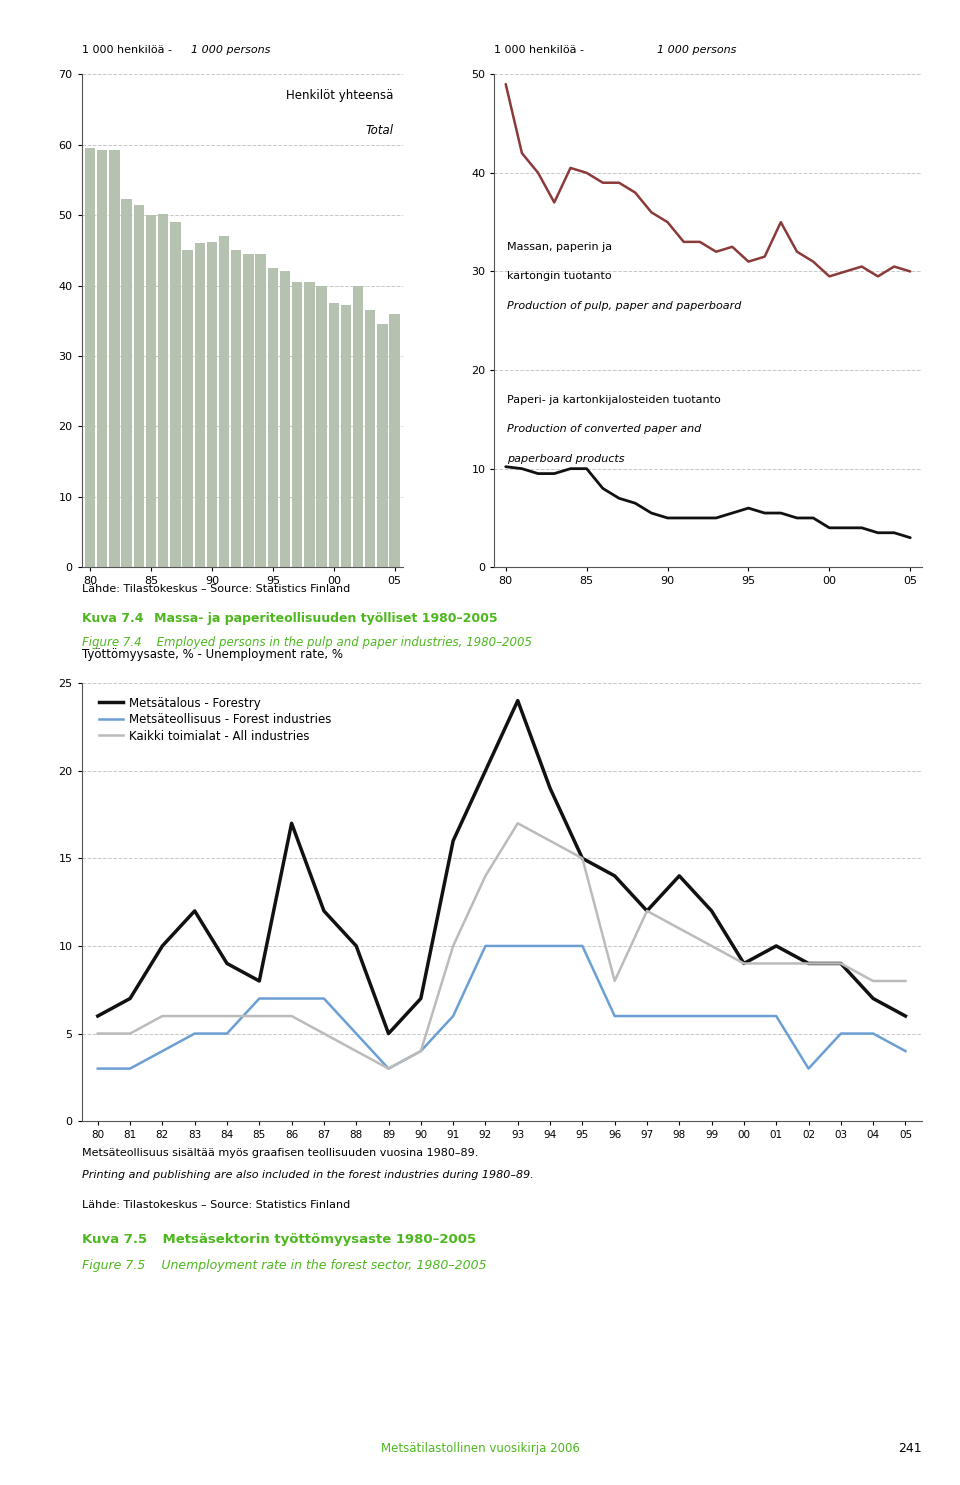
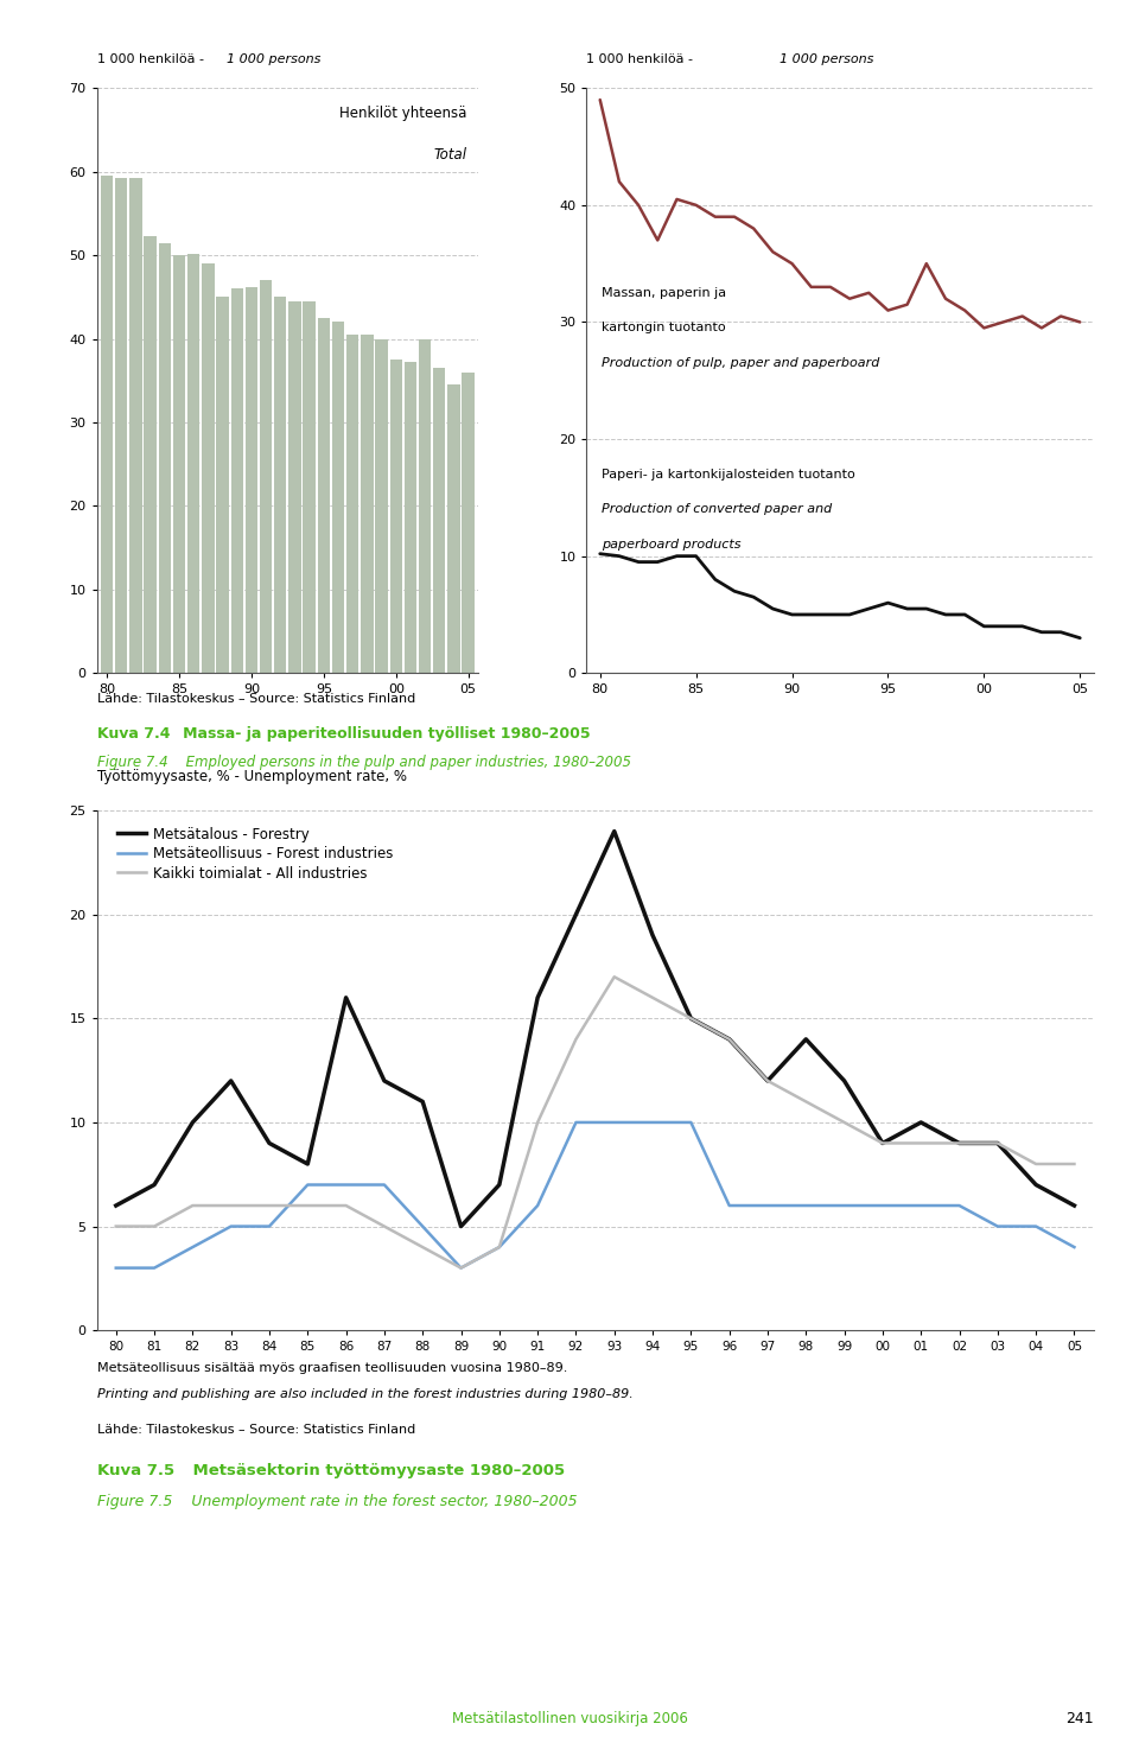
Metsätalous - Forestry/86: 17 -> 16
Metsätalous - Forestry/88: 10 -> 11
Kaikki toimialat - All industries/96: 8 -> 14
Metsäteollisuus - Forest industries/02: 3 -> 6
